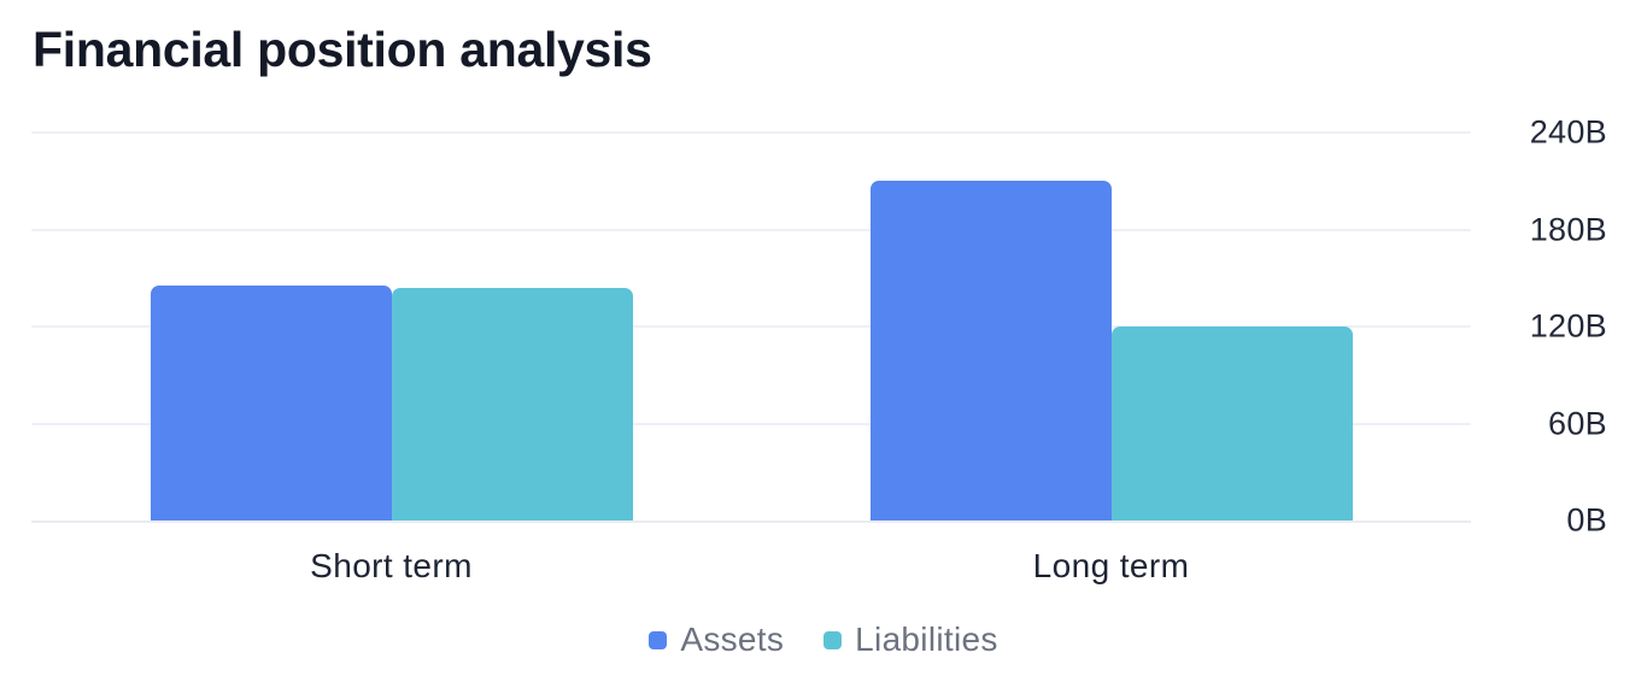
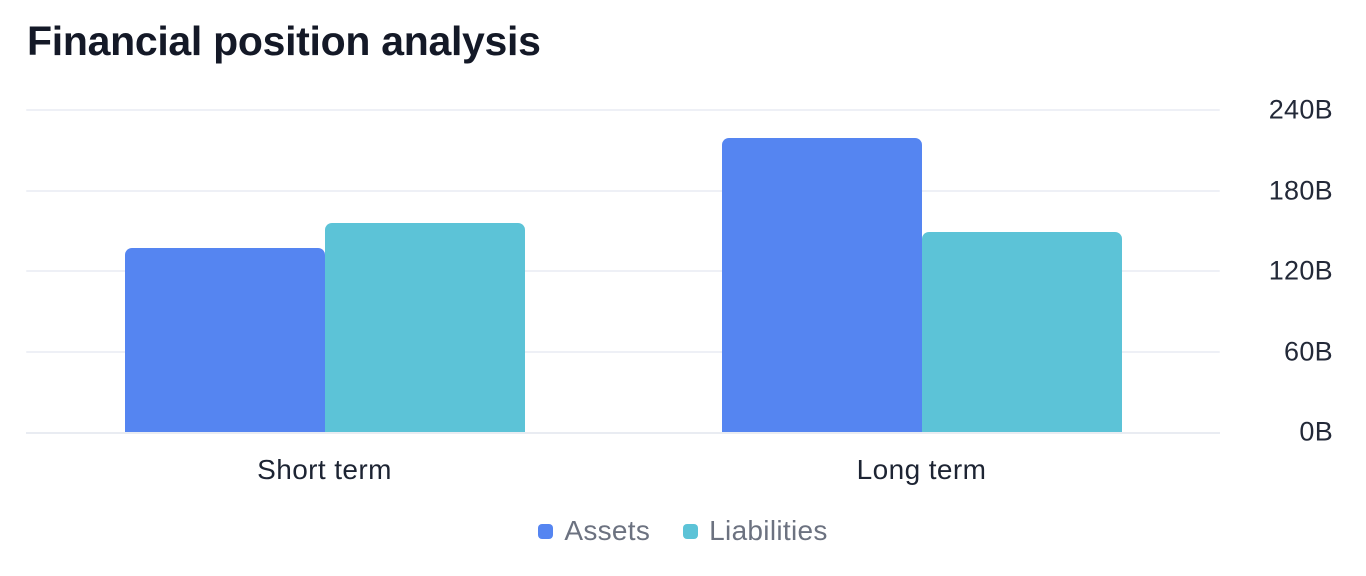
Assets/Short term: 145B -> 137B
Liabilities/Short term: 144B -> 156B
Assets/Long term: 210B -> 219B
Liabilities/Long term: 120B -> 149B
